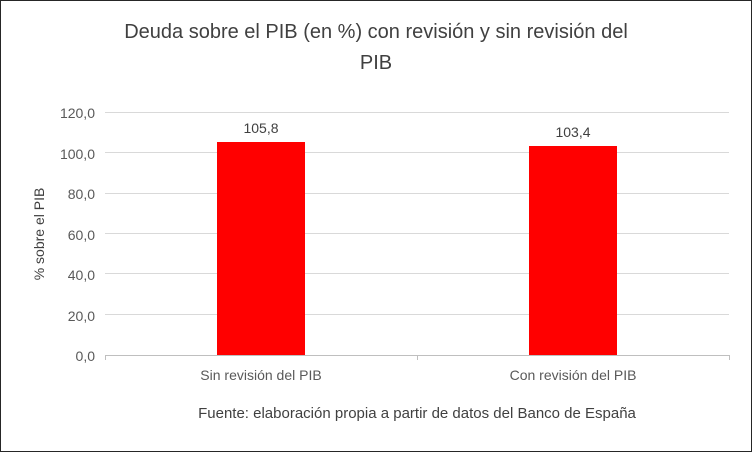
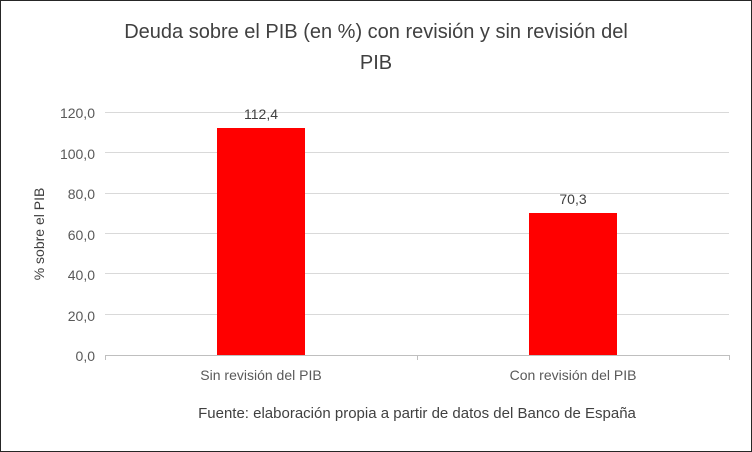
Sin revisión del PIB: 105,8 -> 112,4
Con revisión del PIB: 103,4 -> 70,3
